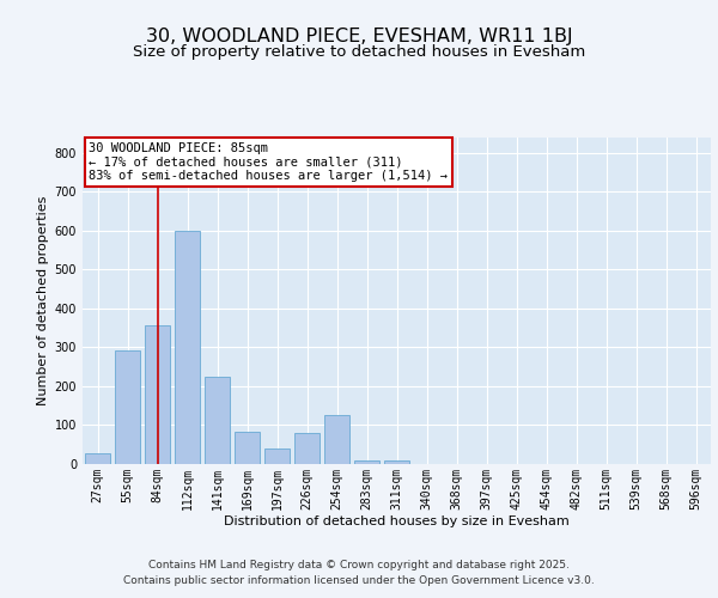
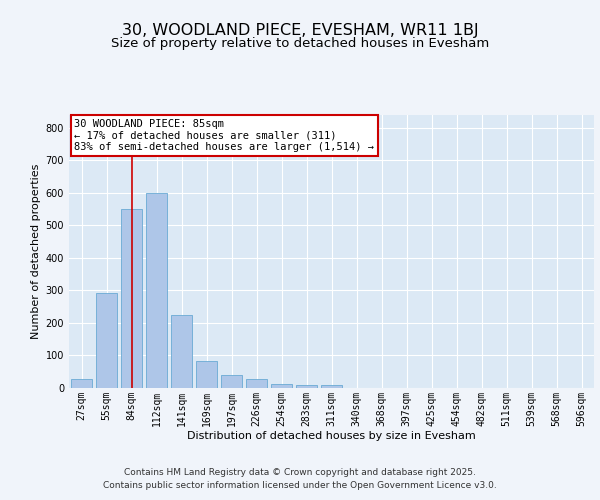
84sqm: 355 -> 550
226sqm: 80 -> 25
254sqm: 125 -> 12
